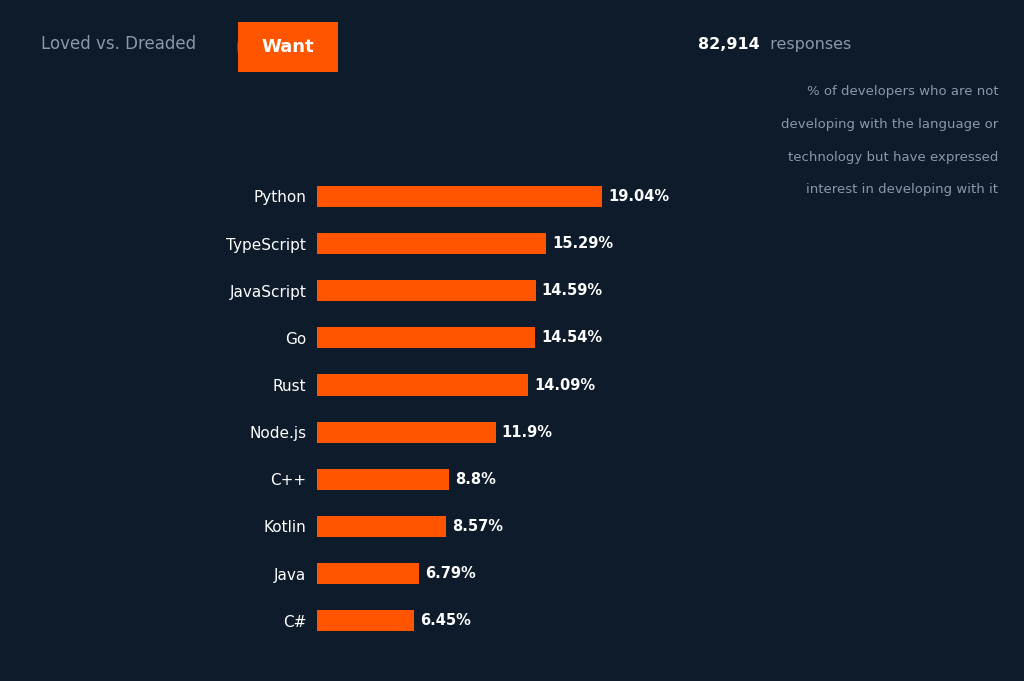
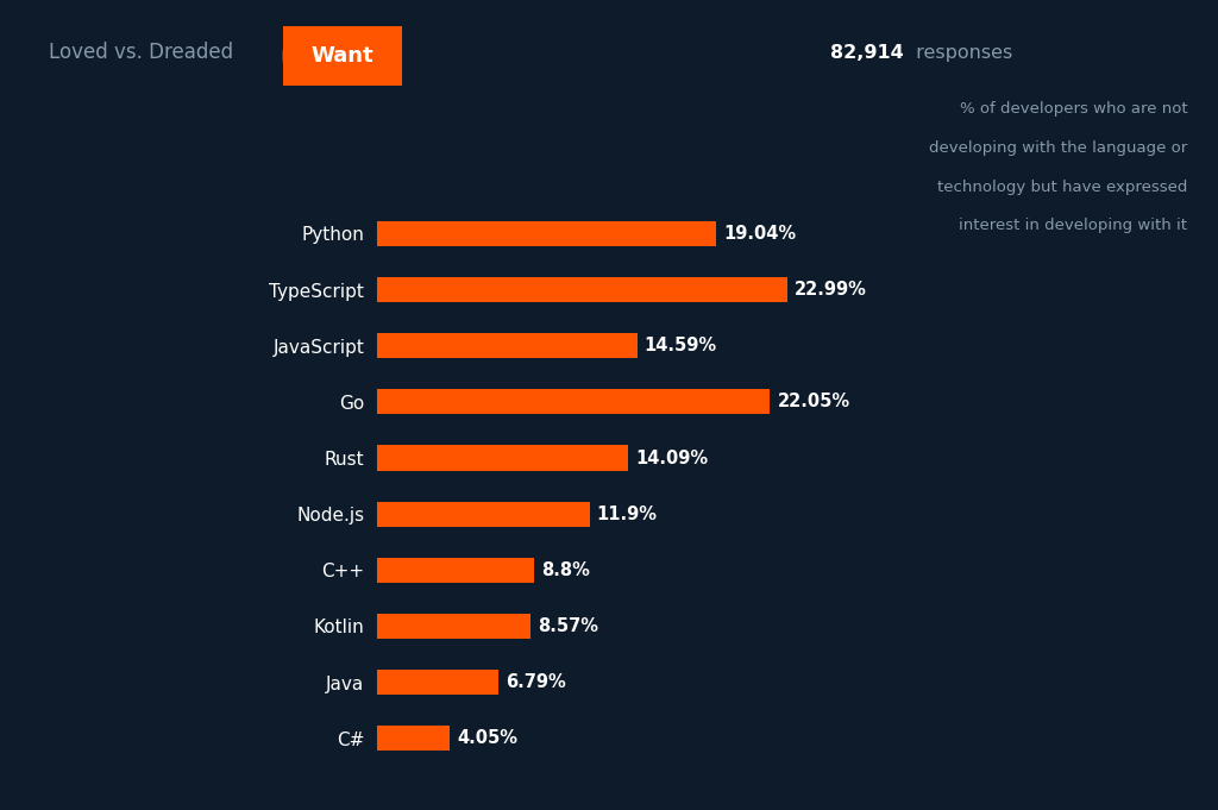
TypeScript: 15.29% -> 22.99%
Go: 14.54% -> 22.05%
C#: 6.45% -> 4.05%
